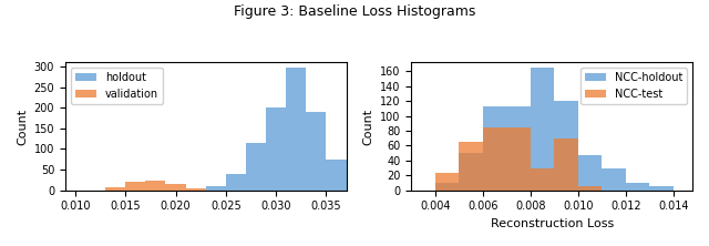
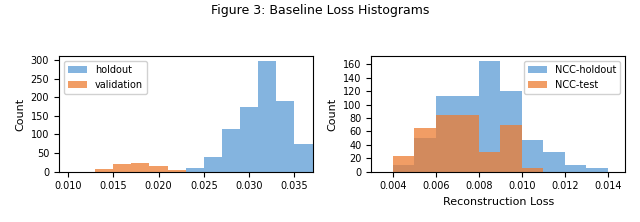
holdout/0.030: 200 -> 175
